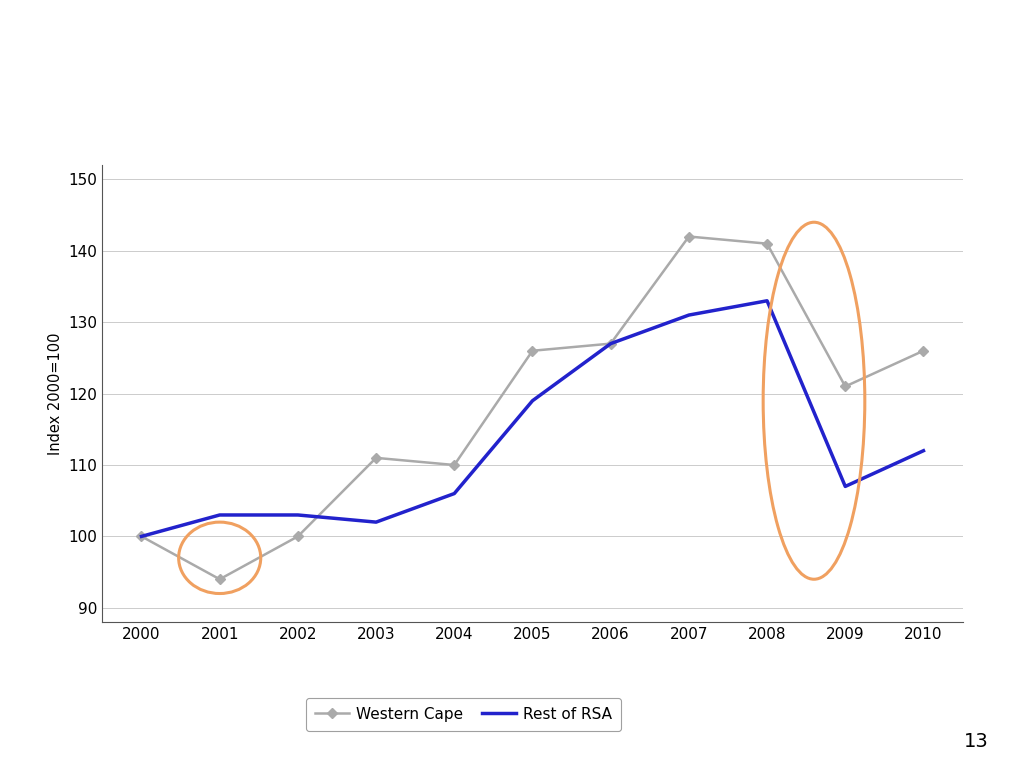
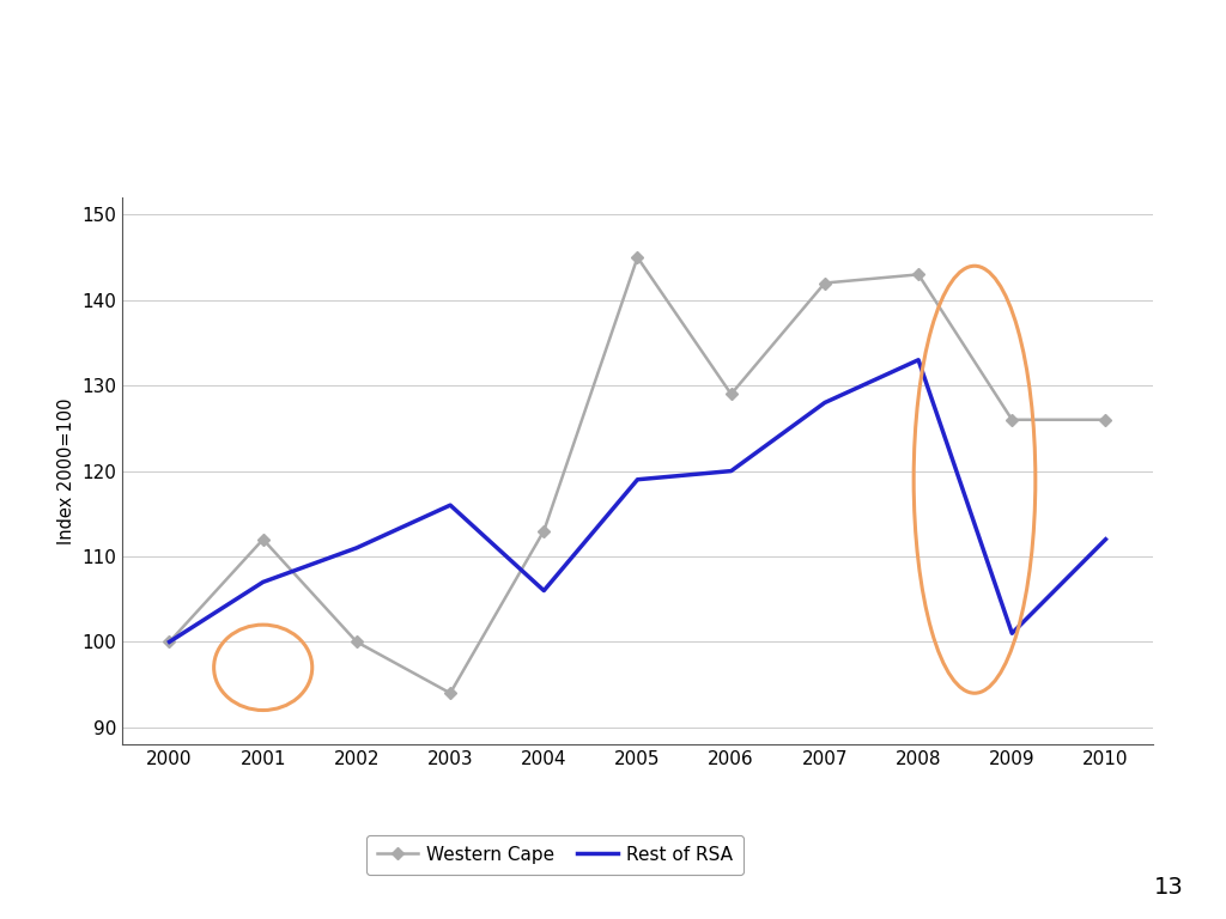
Western Cape/2001: 94 -> 112
Rest of RSA/2001: 103 -> 107
Rest of RSA/2002: 103 -> 111
Western Cape/2003: 111 -> 94
Rest of RSA/2003: 102 -> 116
Western Cape/2004: 110 -> 113
Western Cape/2005: 126 -> 145
Western Cape/2006: 127 -> 129
Rest of RSA/2006: 127 -> 120
Rest of RSA/2007: 131 -> 128
Western Cape/2008: 141 -> 143
Western Cape/2009: 121 -> 126
Rest of RSA/2009: 107 -> 101
